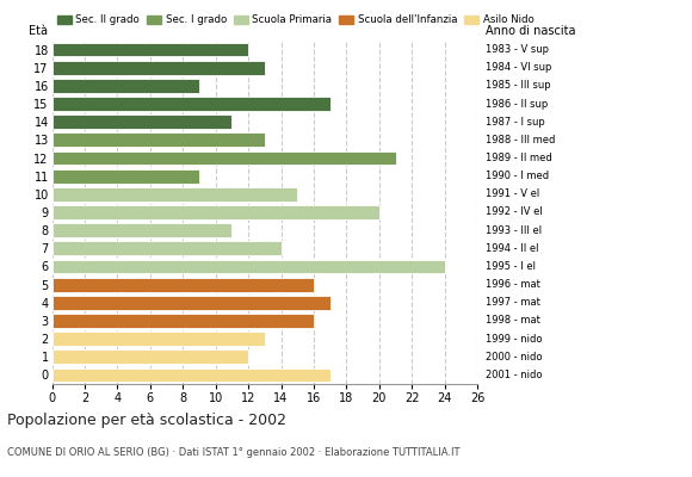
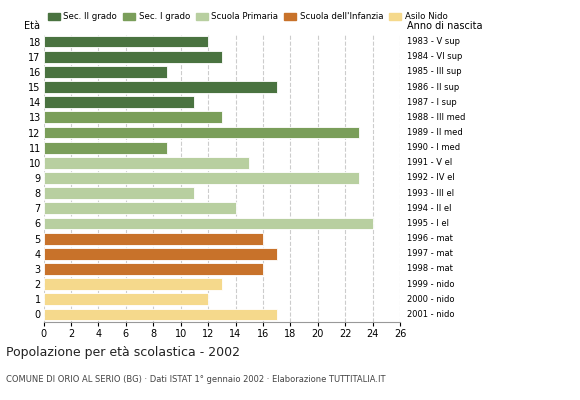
12: 21 -> 23
9: 20 -> 23
